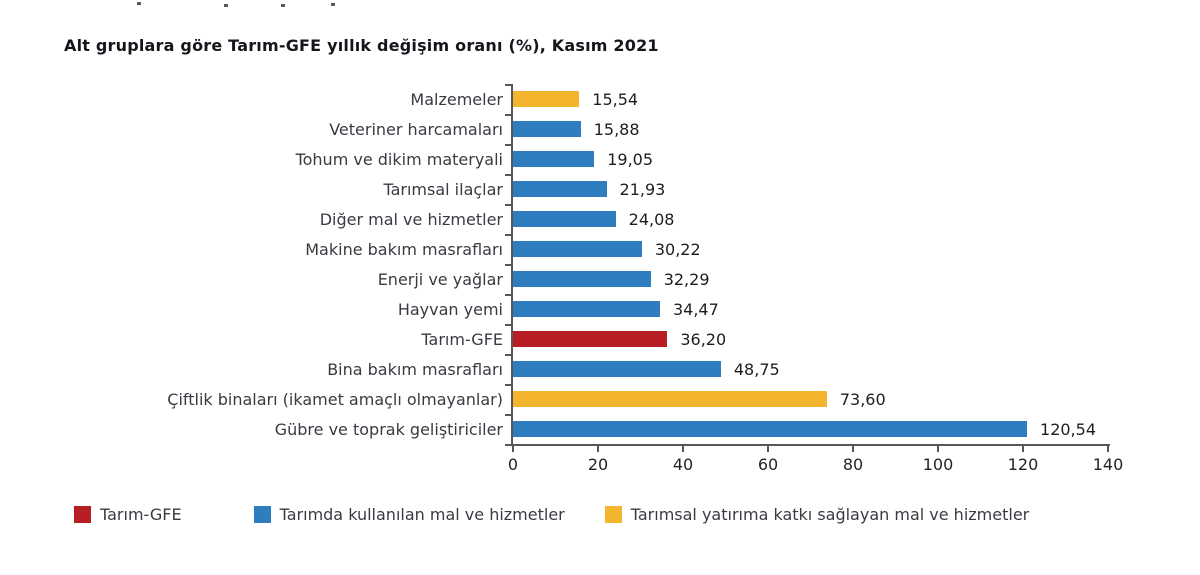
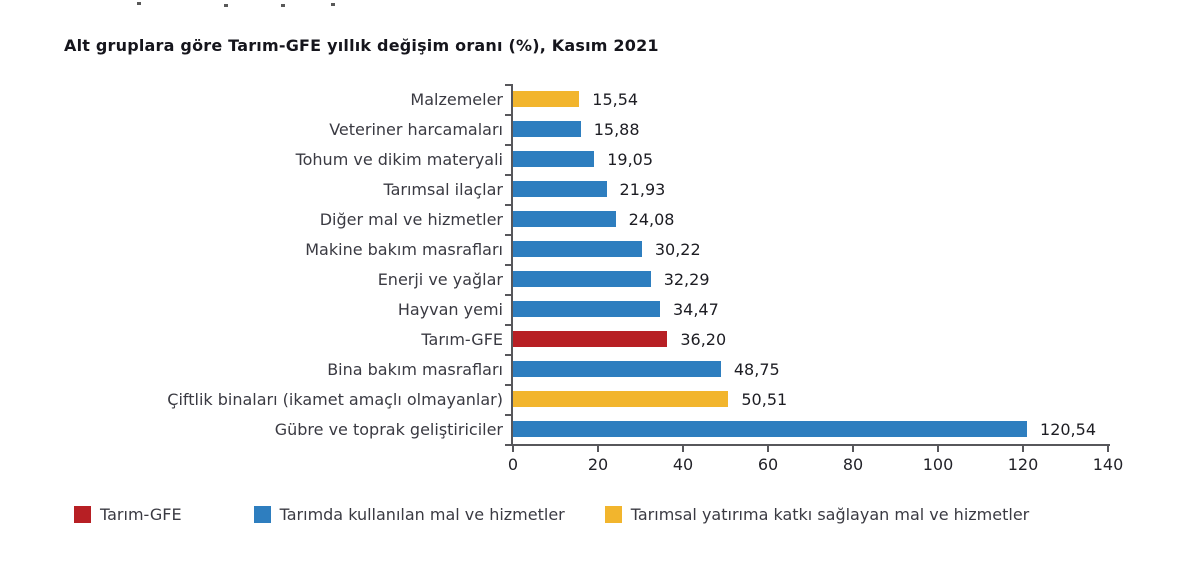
Çiftlik binaları (ikamet amaçlı olmayanlar): 73,60 -> 50,51
